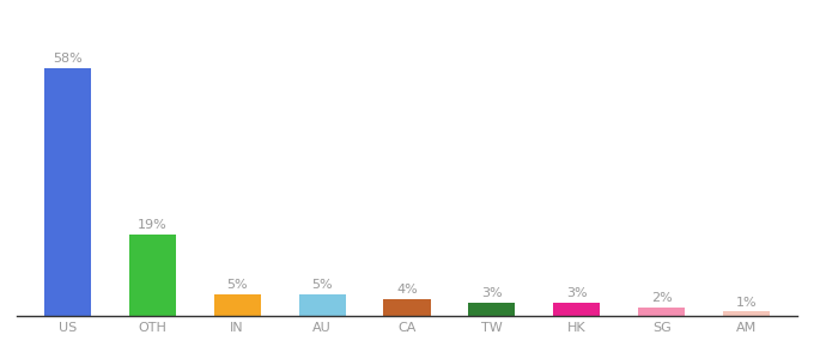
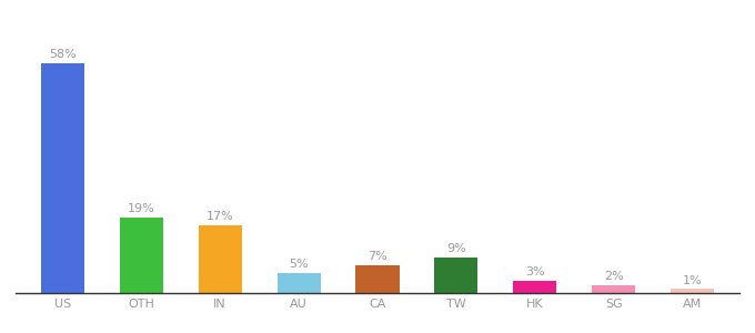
IN: 5% -> 17%
CA: 4% -> 7%
TW: 3% -> 9%
